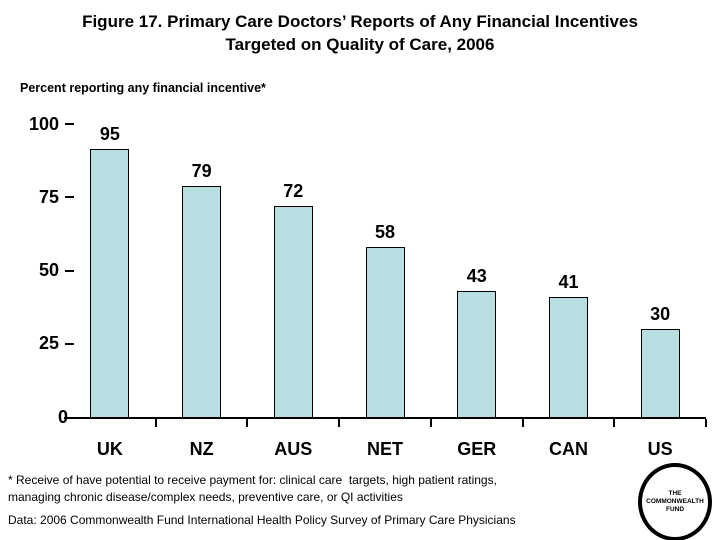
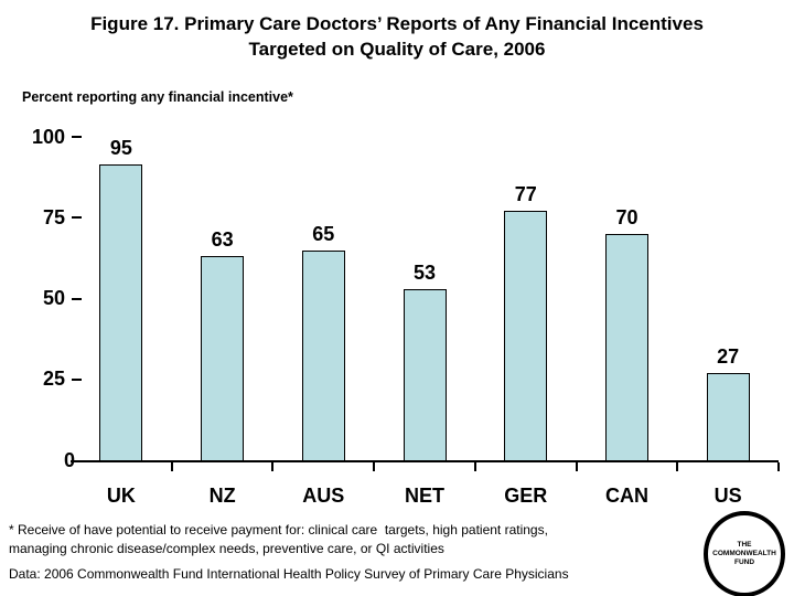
NZ: 79 -> 63
AUS: 72 -> 65
NET: 58 -> 53
GER: 43 -> 77
CAN: 41 -> 70
US: 30 -> 27
